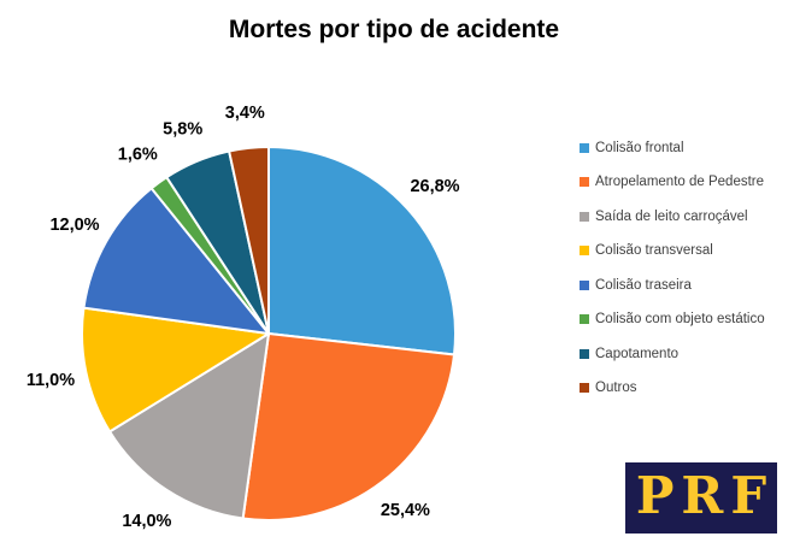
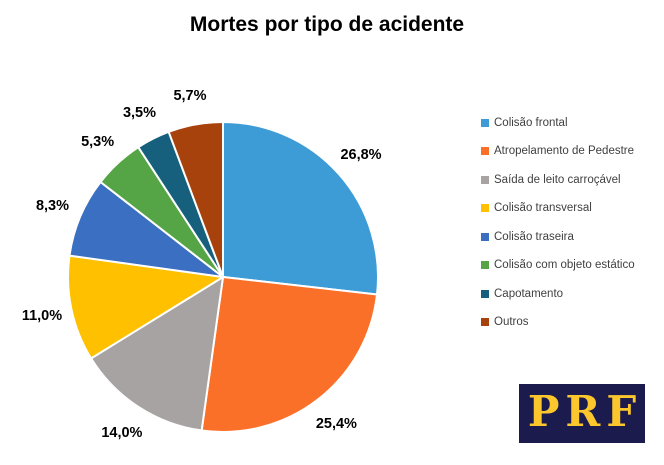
Colisão traseira: 12,0% -> 8,3%
Colisão com objeto estático: 1,6% -> 5,3%
Capotamento: 5,8% -> 3,5%
Outros: 3,4% -> 5,7%
